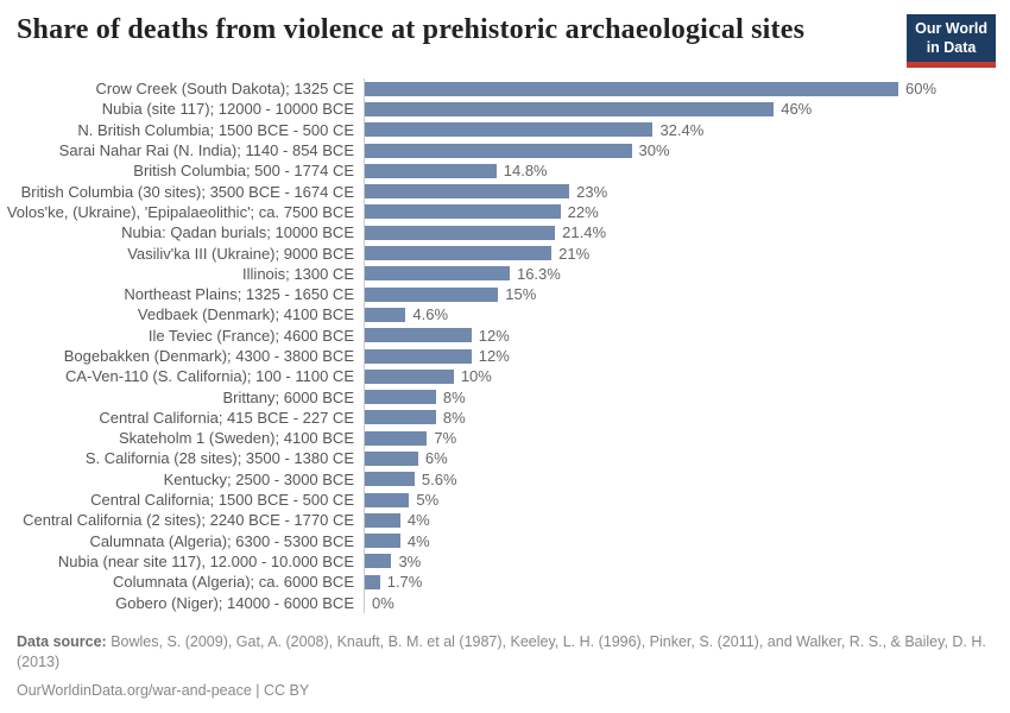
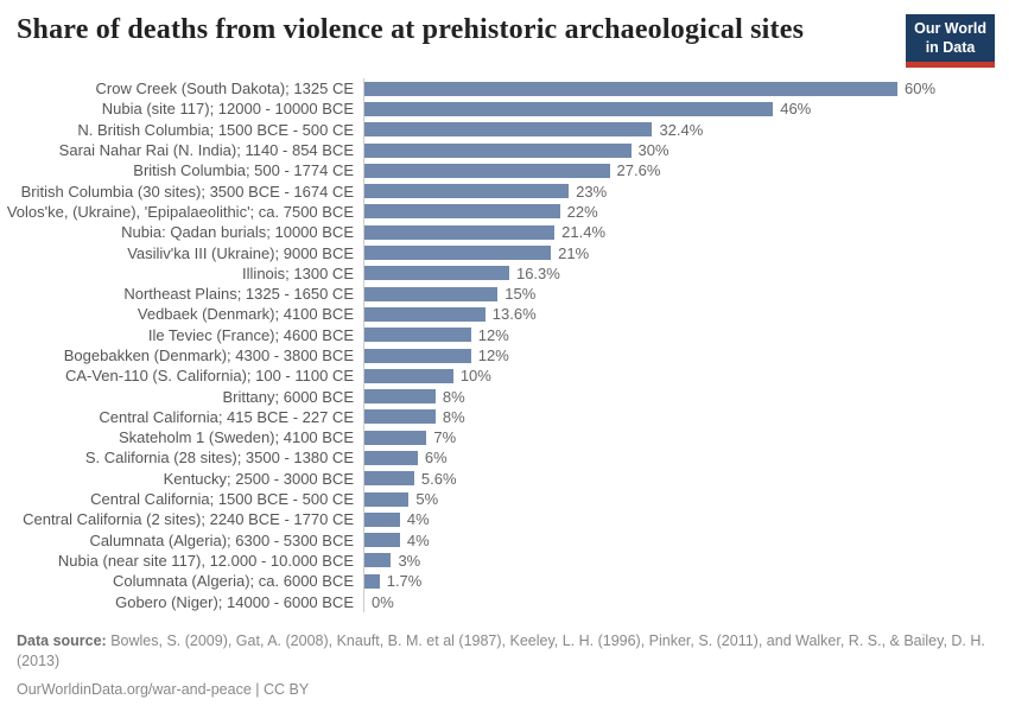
British Columbia; 500 - 1774 CE: 14.8% -> 27.6%
Vedbaek (Denmark); 4100 BCE: 4.6% -> 13.6%
